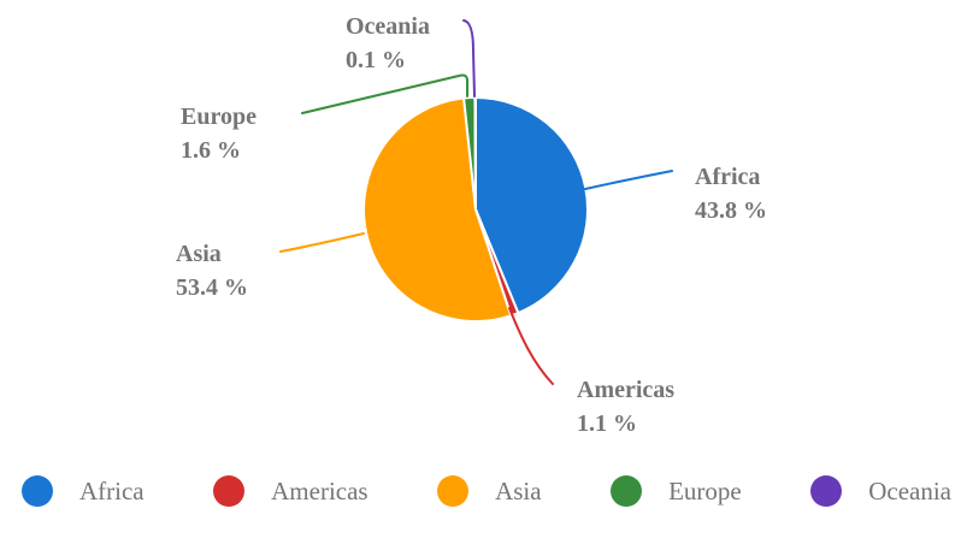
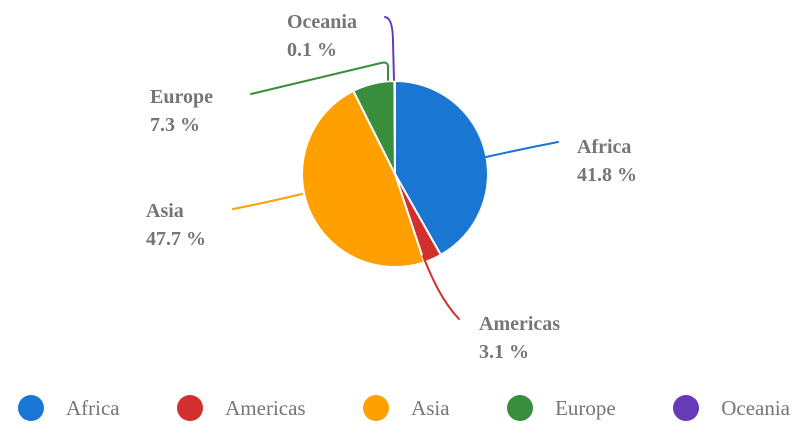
Africa: 43.8 -> 41.8
Americas: 1.1 -> 3.1
Asia: 53.4 -> 47.7
Europe: 1.6 -> 7.3
